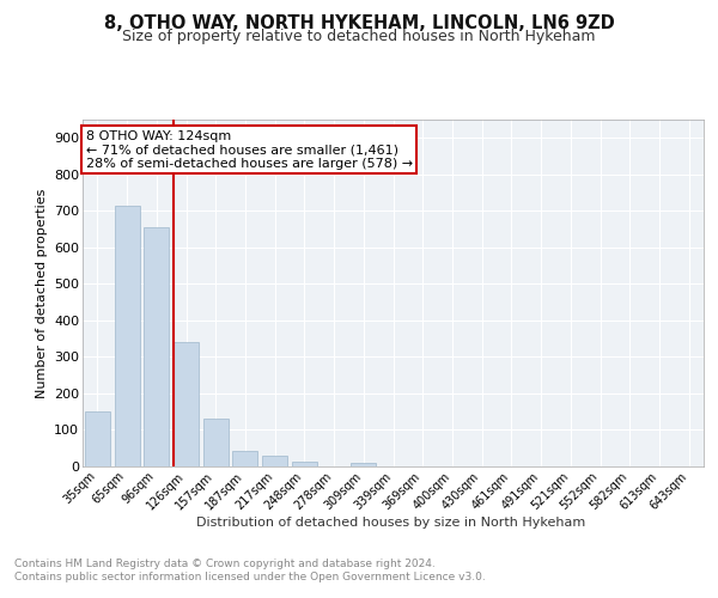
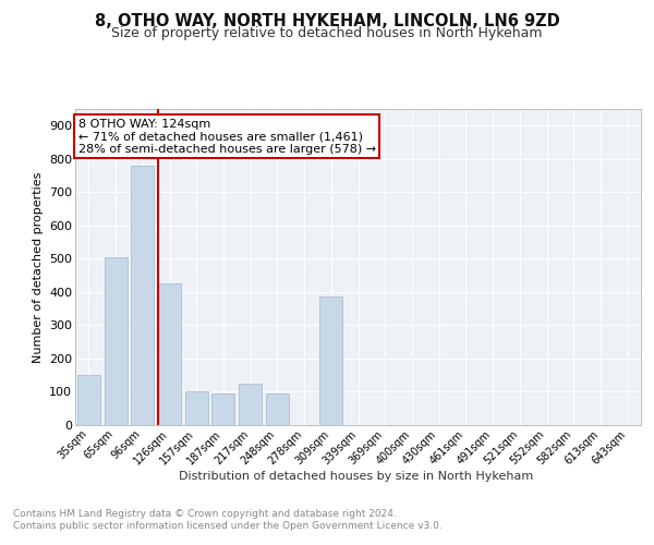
65sqm: 715 -> 505
96sqm: 655 -> 780
126sqm: 340 -> 425
157sqm: 130 -> 100
187sqm: 42 -> 95
217sqm: 30 -> 125
248sqm: 14 -> 95
309sqm: 10 -> 385
